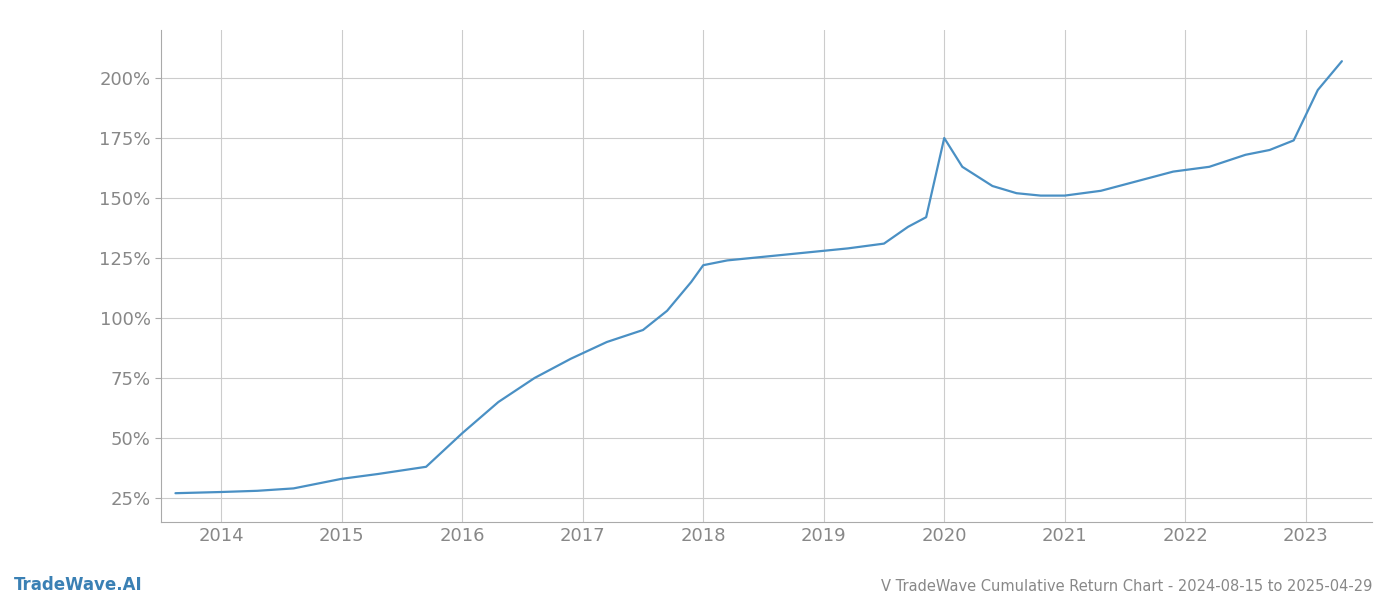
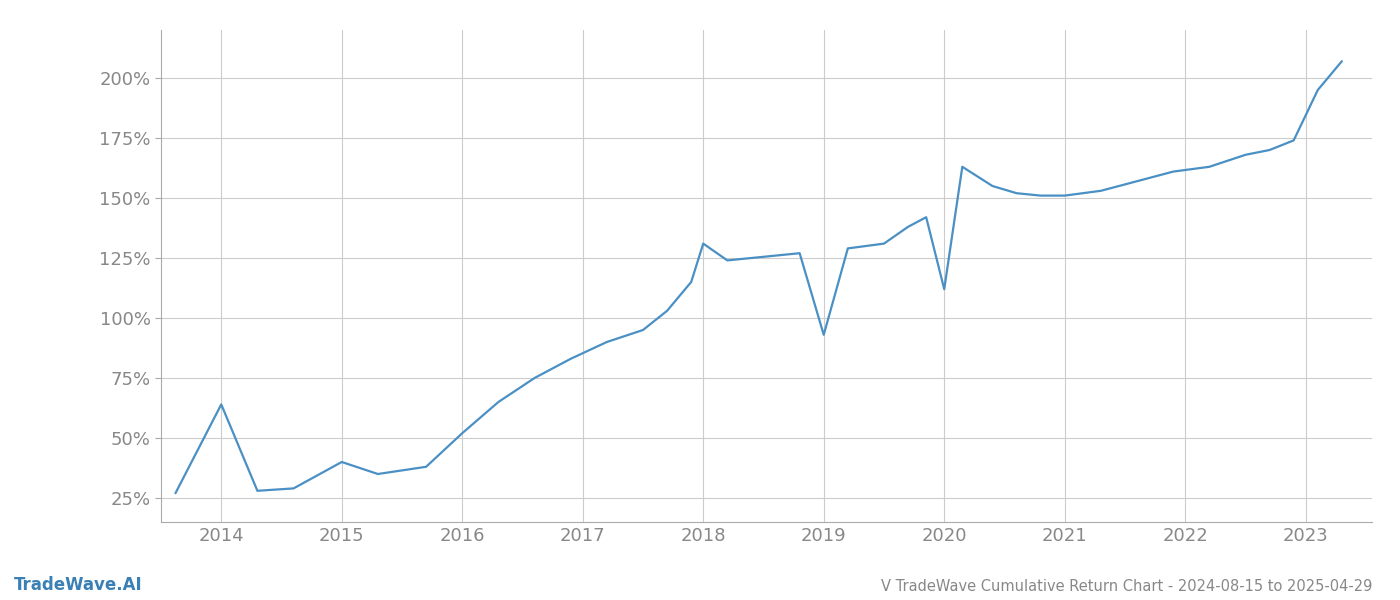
2014: 27.5% -> 64.0%
2015: 33.0% -> 40.0%
2018: 122.0% -> 131.0%
2019: 128.0% -> 93.0%
2020: 175.0% -> 112.0%
